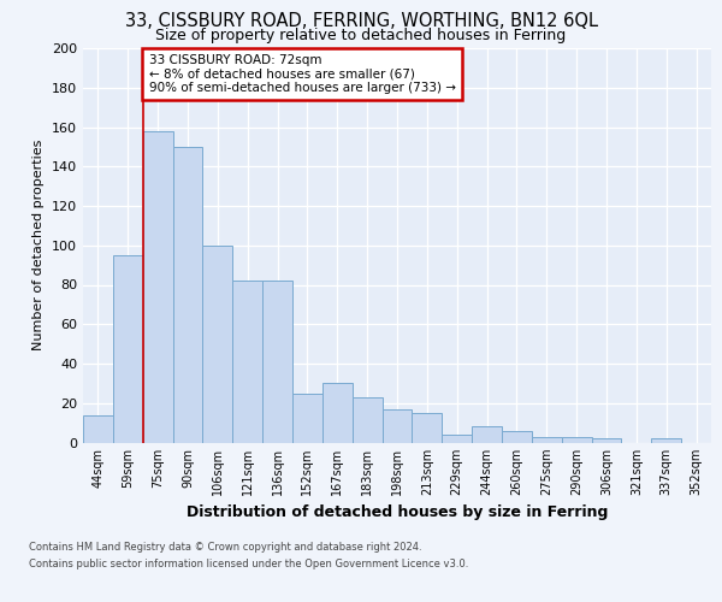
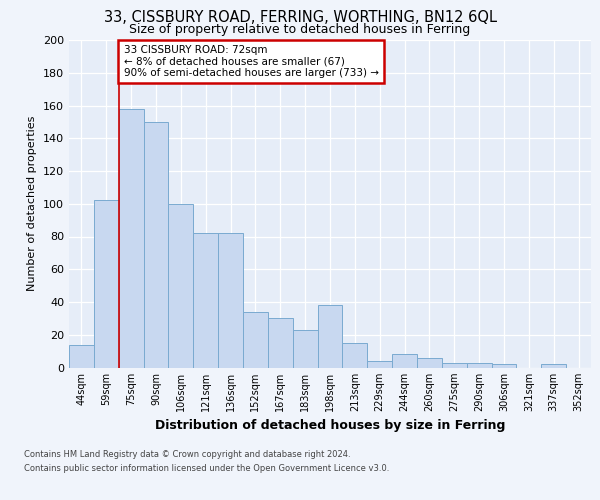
59sqm: 95 -> 102
152sqm: 25 -> 34
198sqm: 17 -> 38
